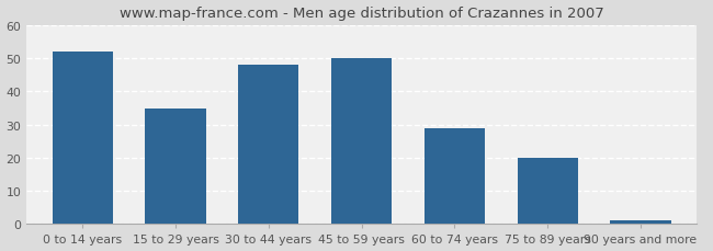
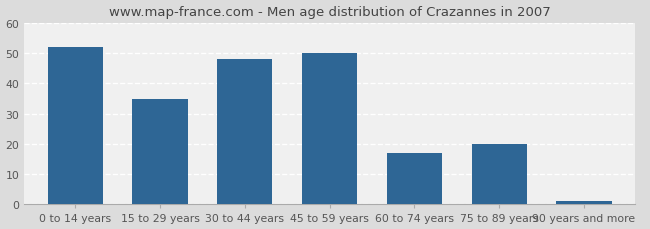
60 to 74 years: 29 -> 17
